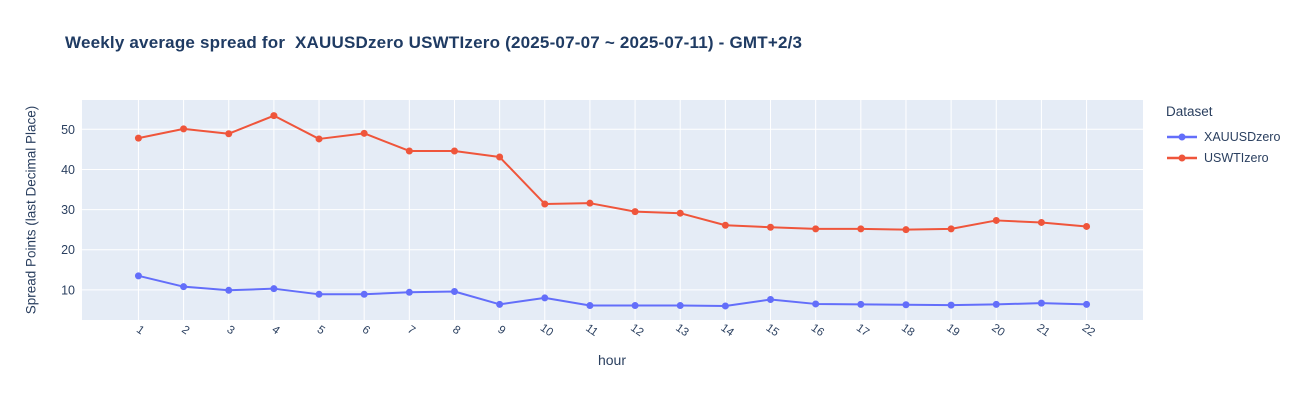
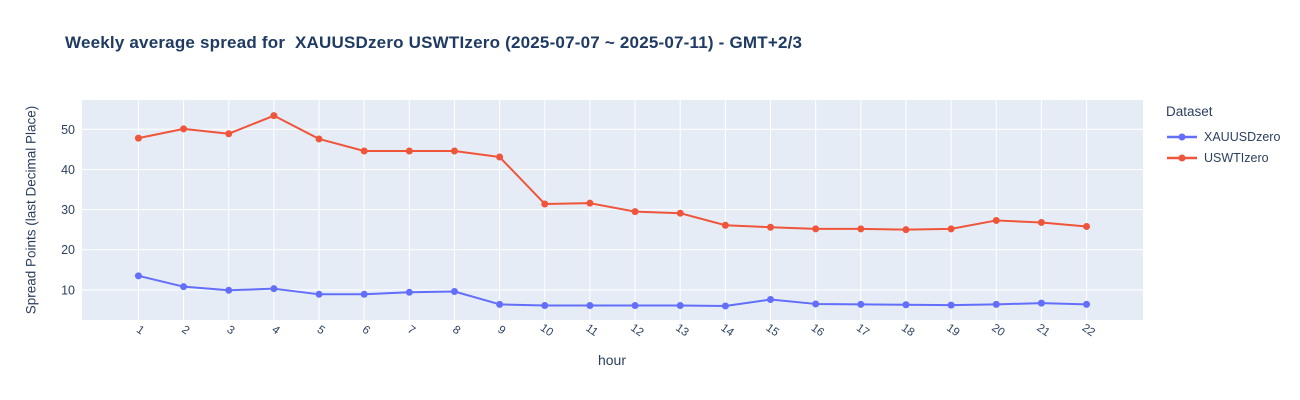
USWTIzero/6: 49 -> 45
XAUUSDzero/10: 8 -> 6
